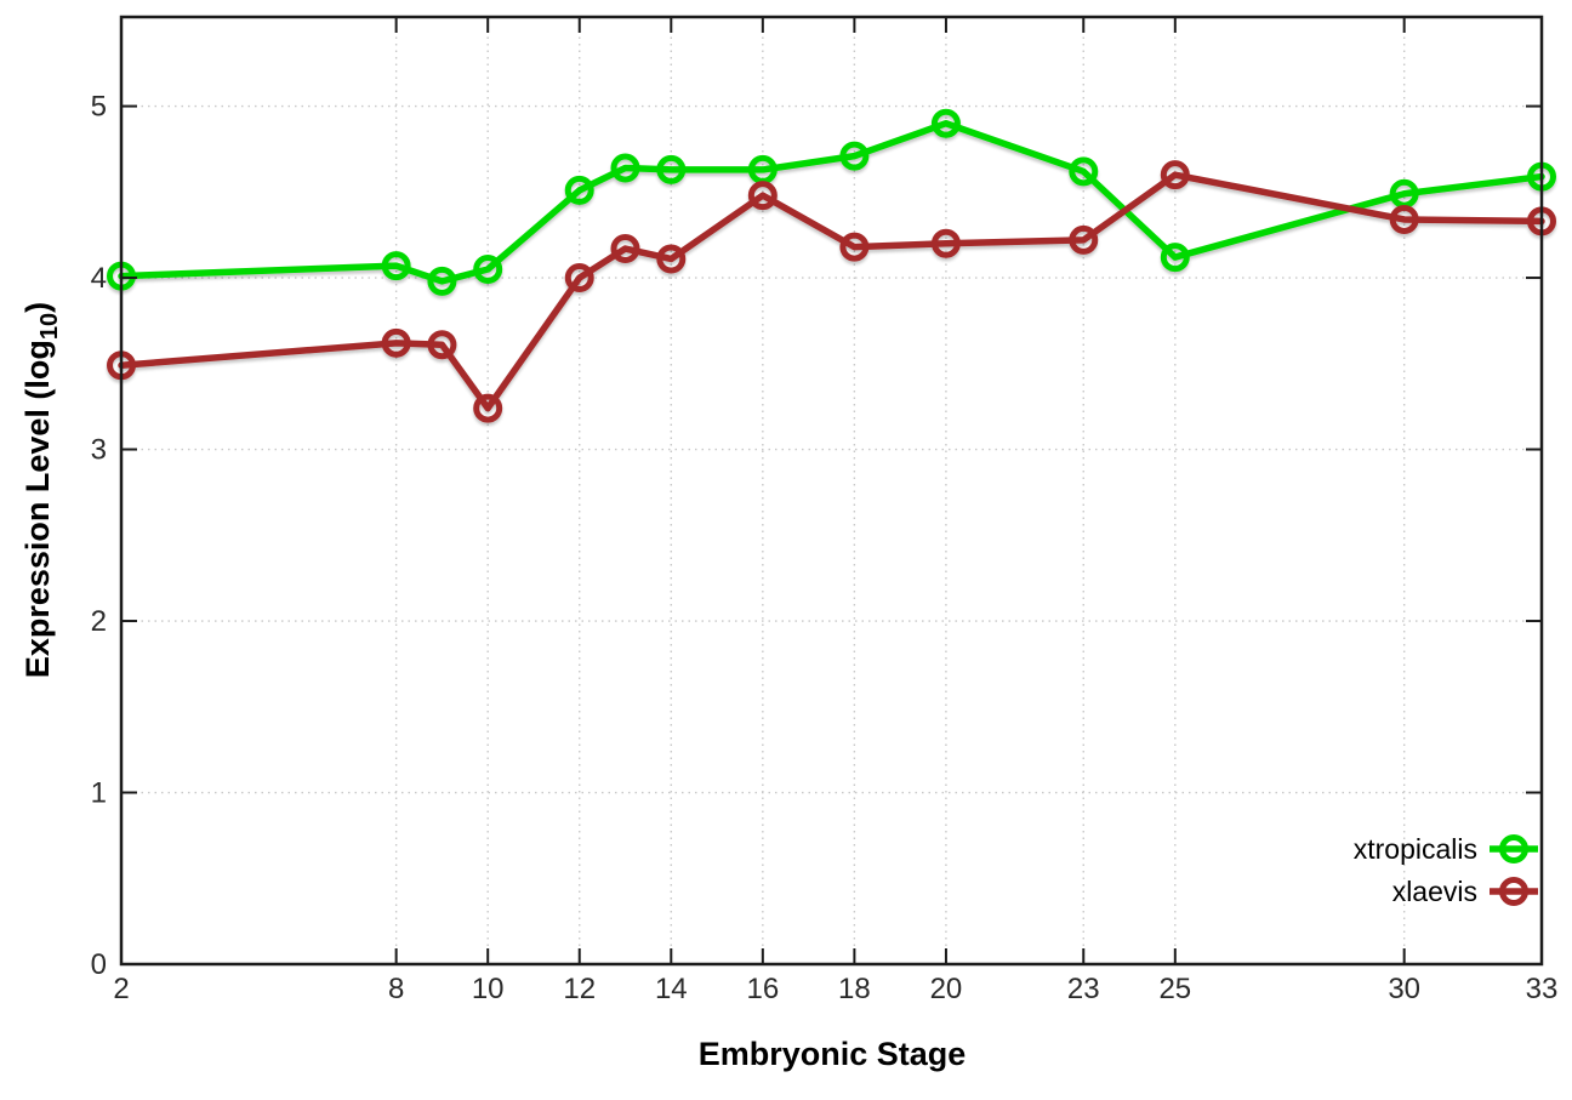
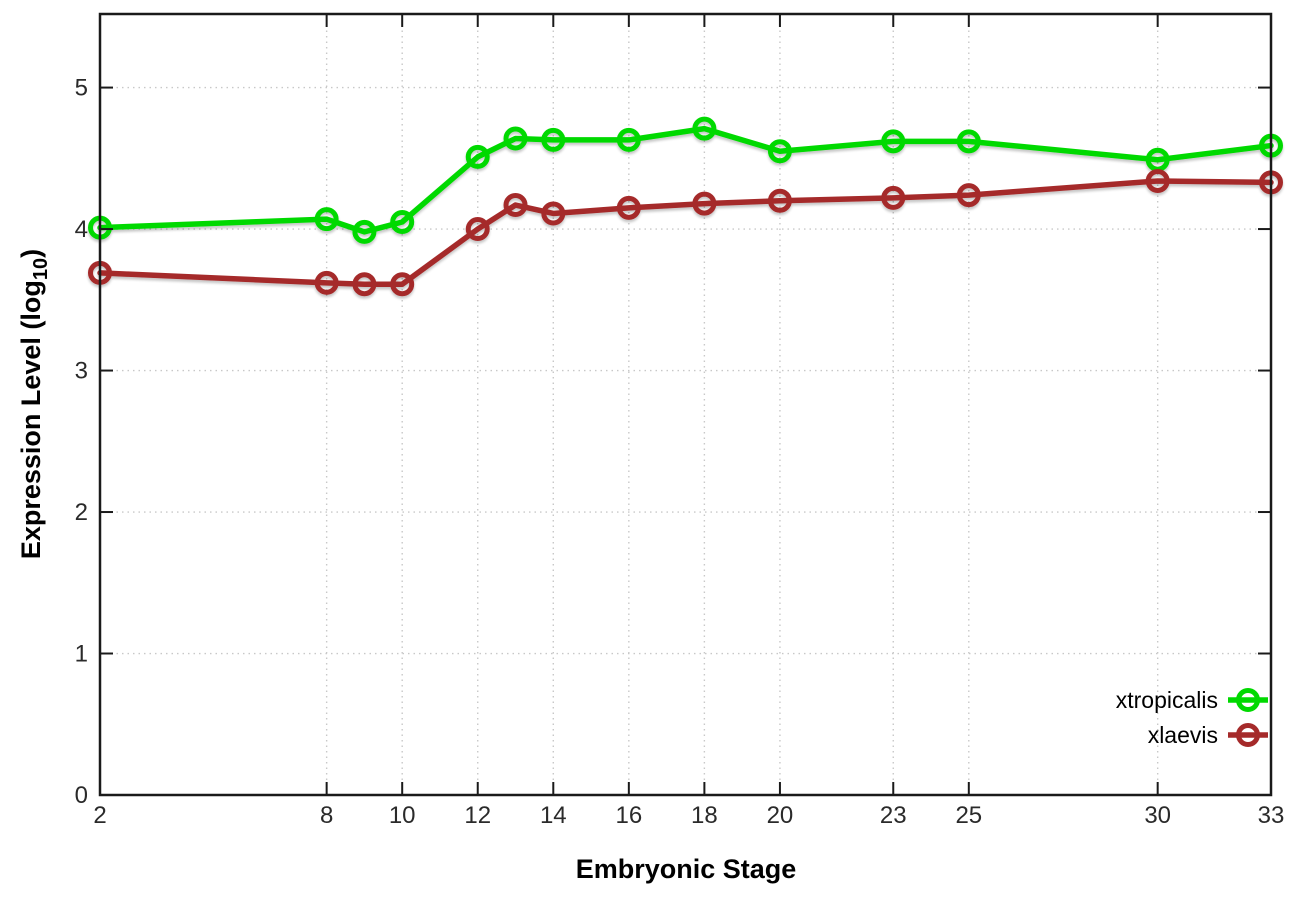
xlaevis/2: 3.49 -> 3.69
xlaevis/10: 3.24 -> 3.61
xlaevis/16: 4.48 -> 4.15
xtropicalis/20: 4.90 -> 4.55
xtropicalis/25: 4.12 -> 4.62
xlaevis/25: 4.60 -> 4.24
